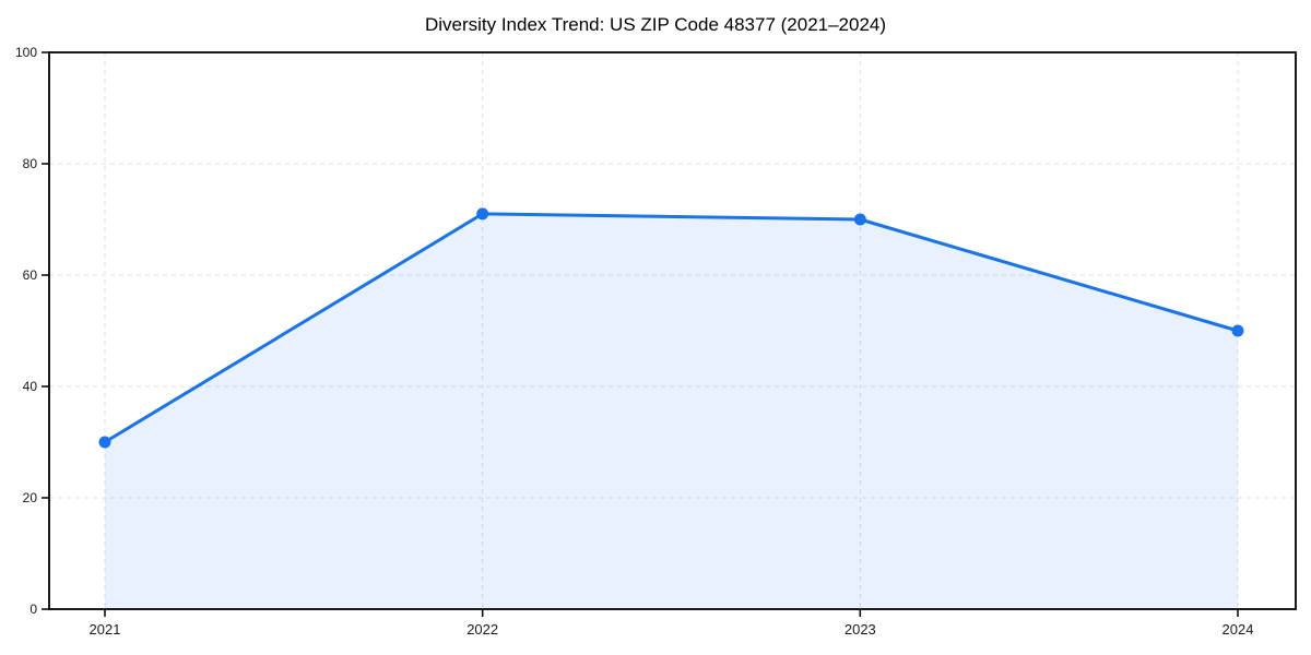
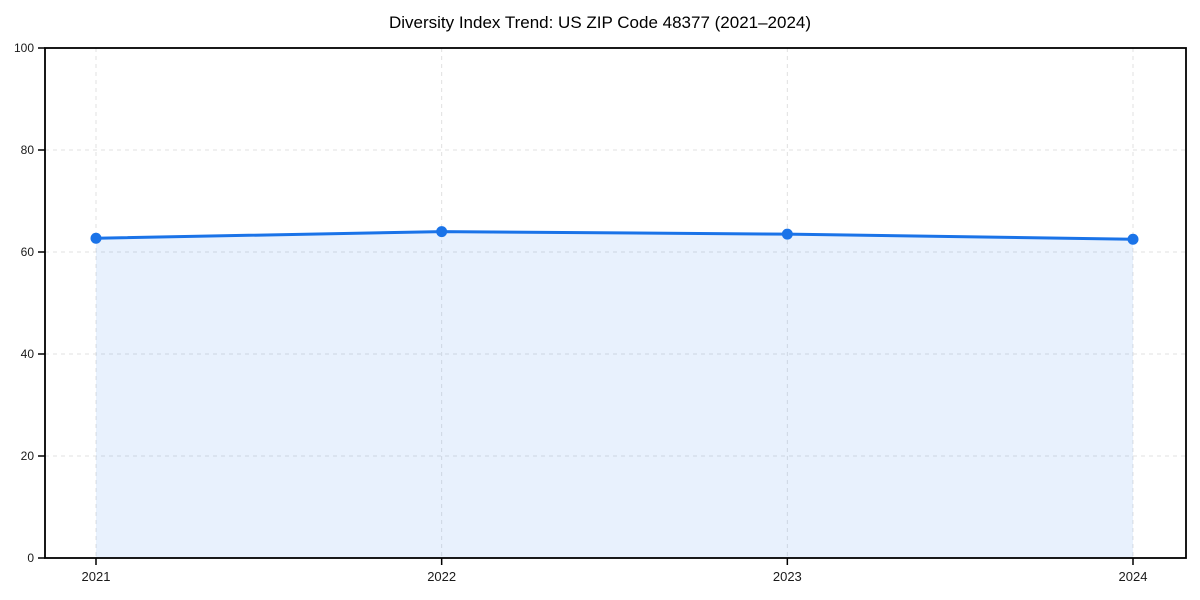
2021: 30 -> 63
2022: 71 -> 64
2023: 70 -> 64
2024: 50 -> 62
